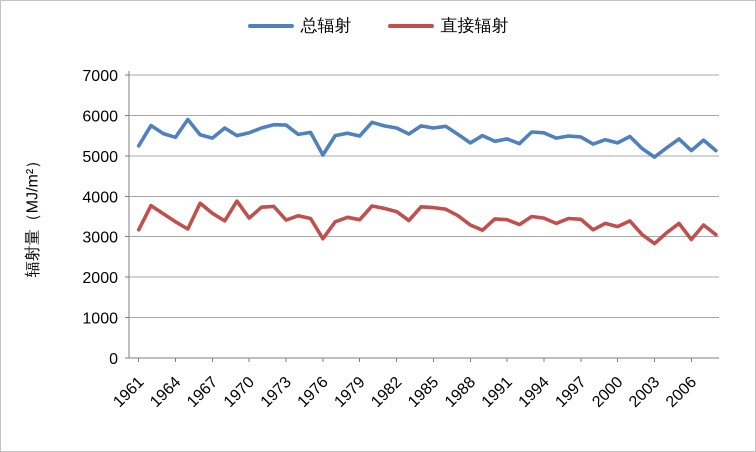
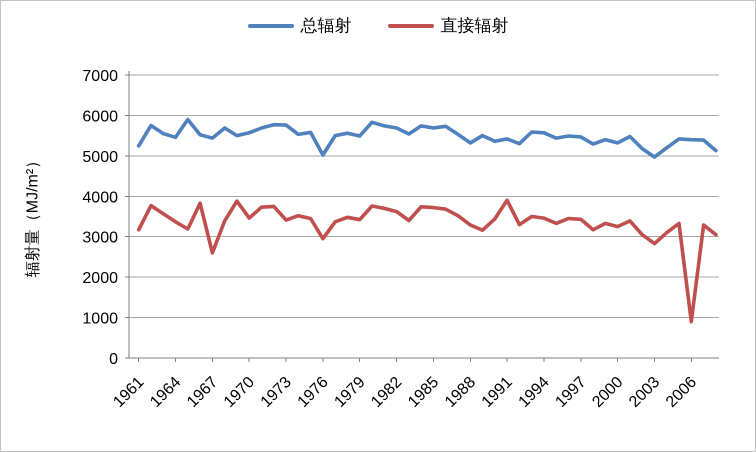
直接辐射/1967: 3600 -> 2600
直接辐射/1991: 3400 -> 3900
总辐射/2006: 5100 -> 5400
直接辐射/2006: 2900 -> 900
